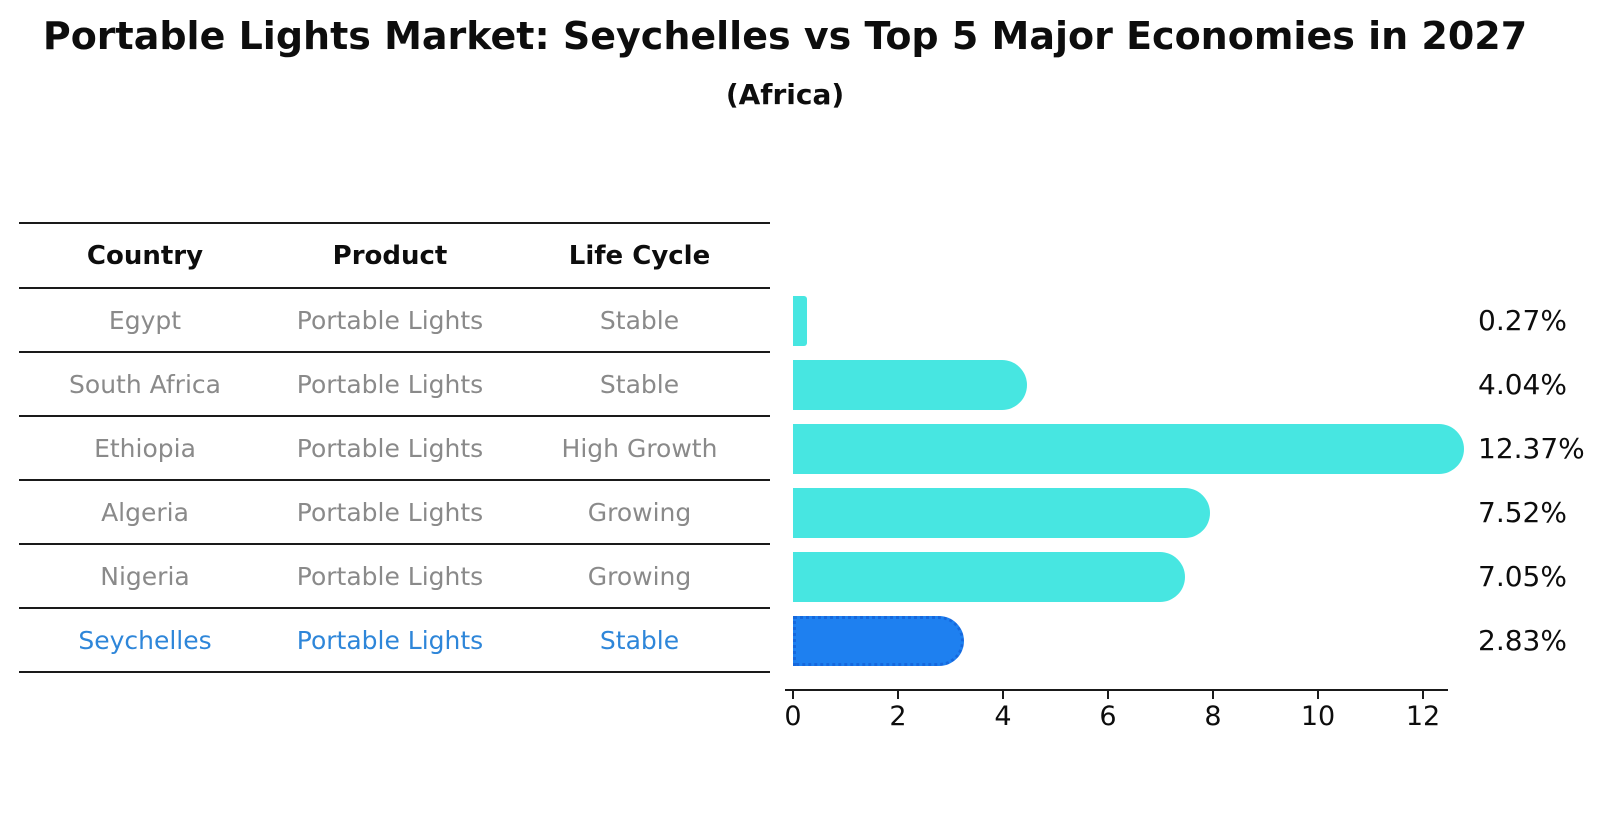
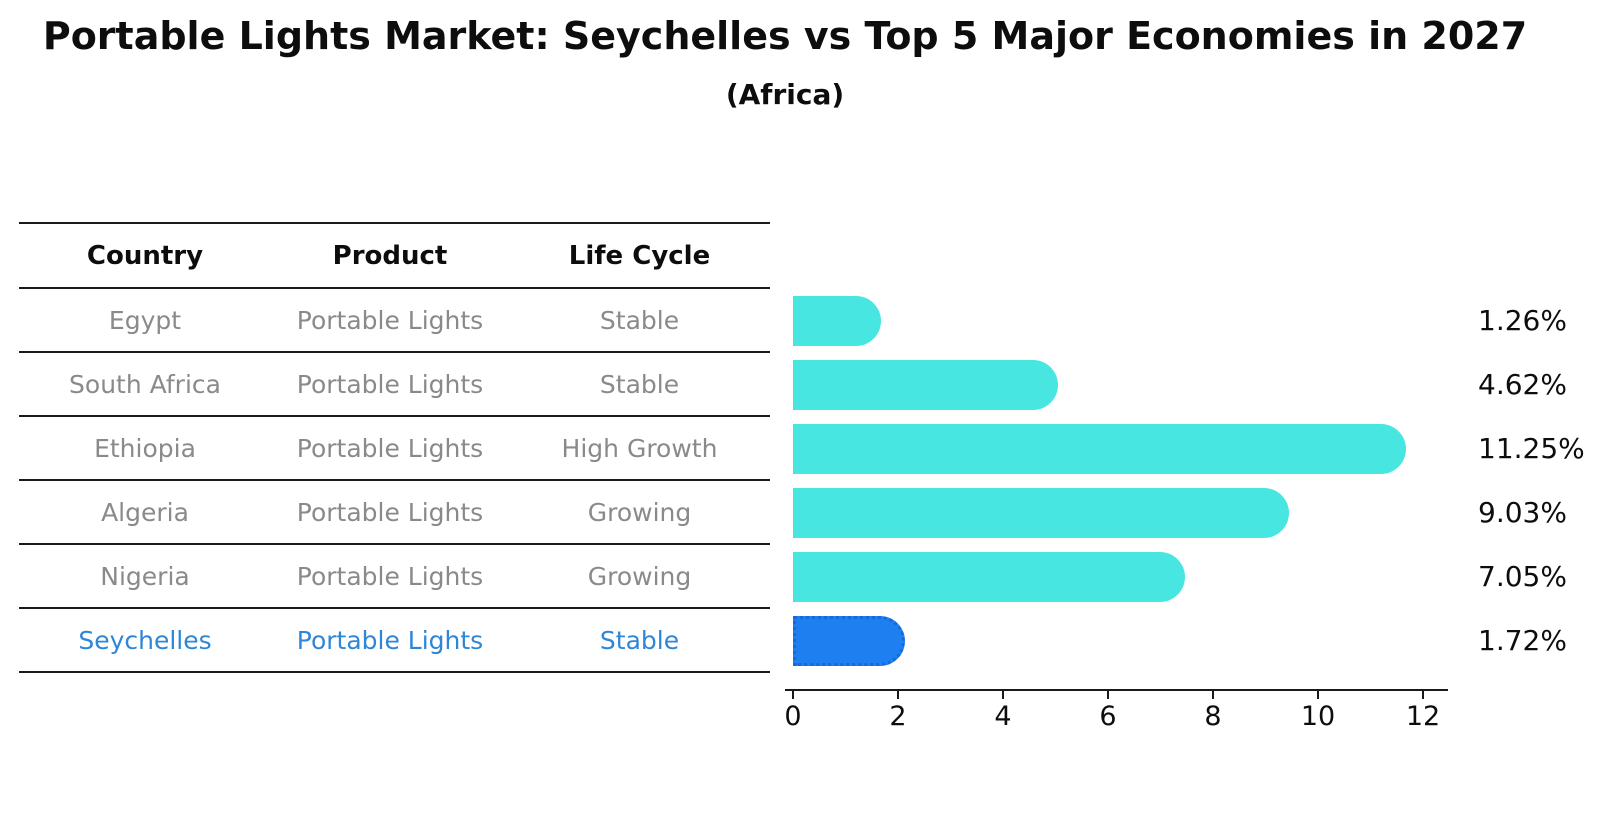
Egypt: 0.27% -> 1.26%
South Africa: 4.04% -> 4.62%
Ethiopia: 12.37% -> 11.25%
Algeria: 7.52% -> 9.03%
Seychelles: 2.83% -> 1.72%
